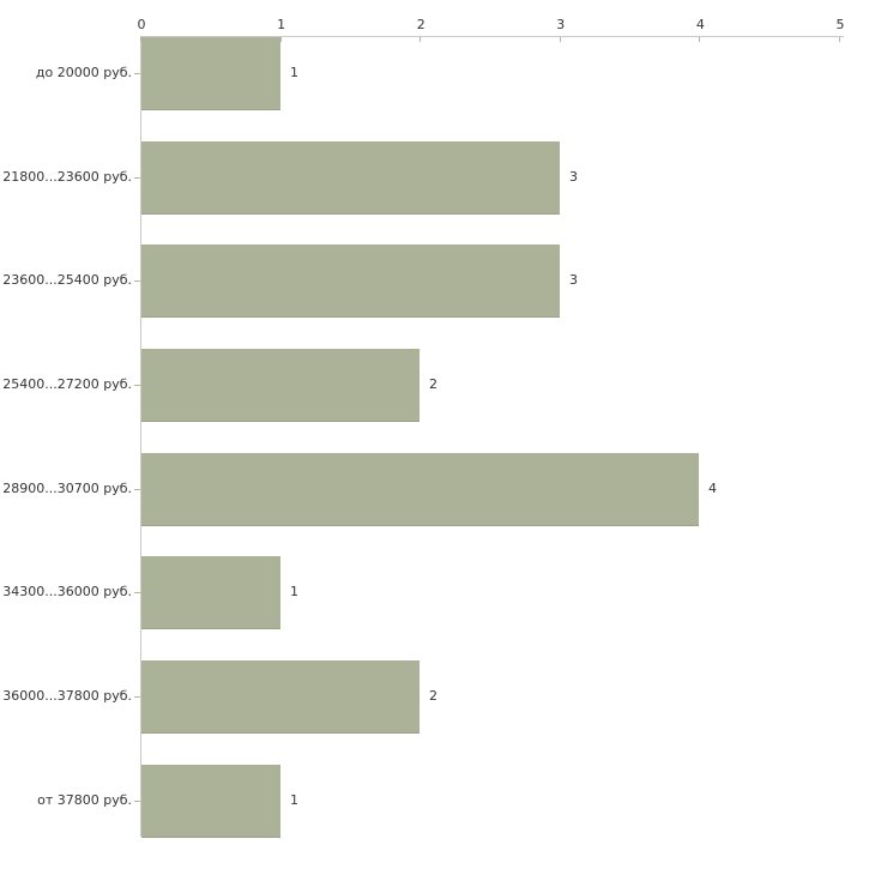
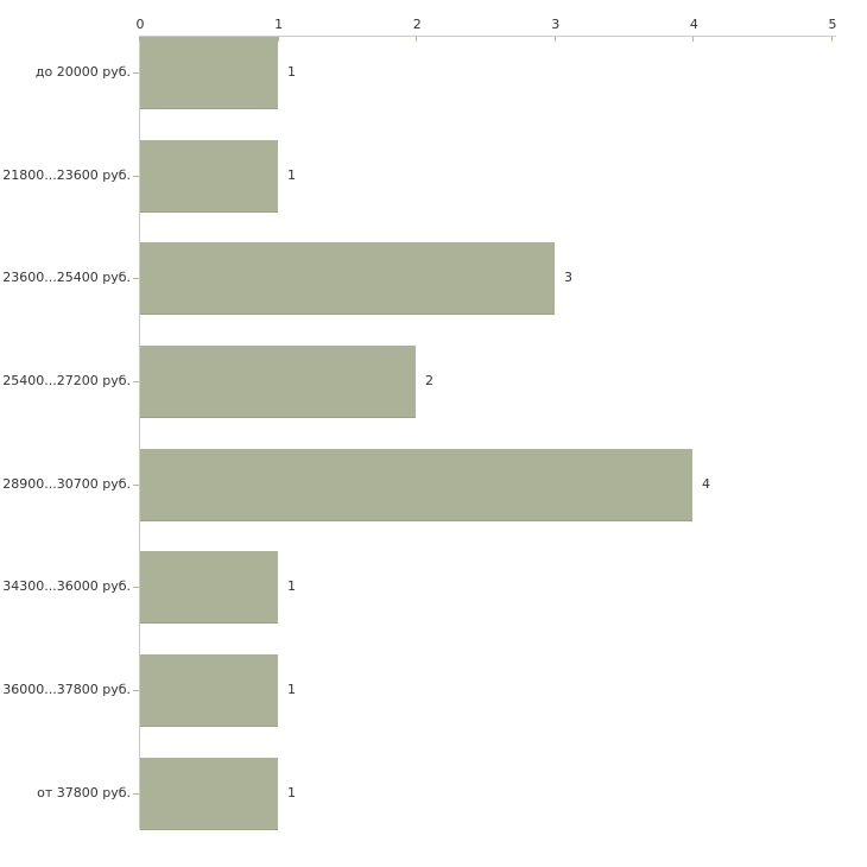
21800...23600 руб.: 3 -> 1
36000...37800 руб.: 2 -> 1
